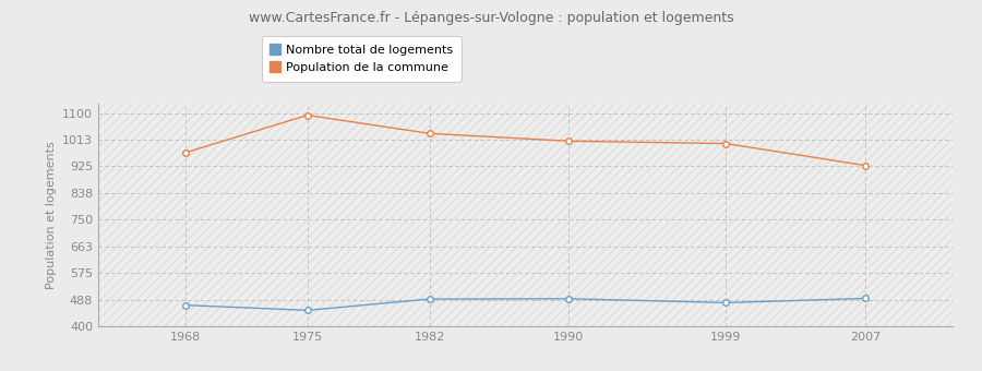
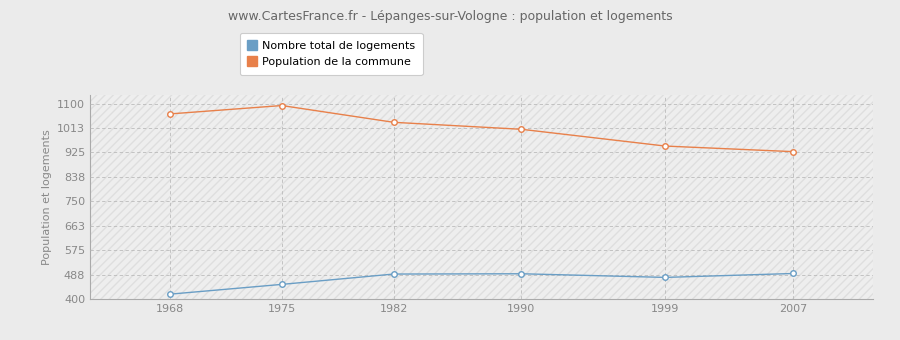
Nombre total de logements/1968: 470 -> 418
Population de la commune/1968: 970 -> 1063
Population de la commune/1999: 1000 -> 948
